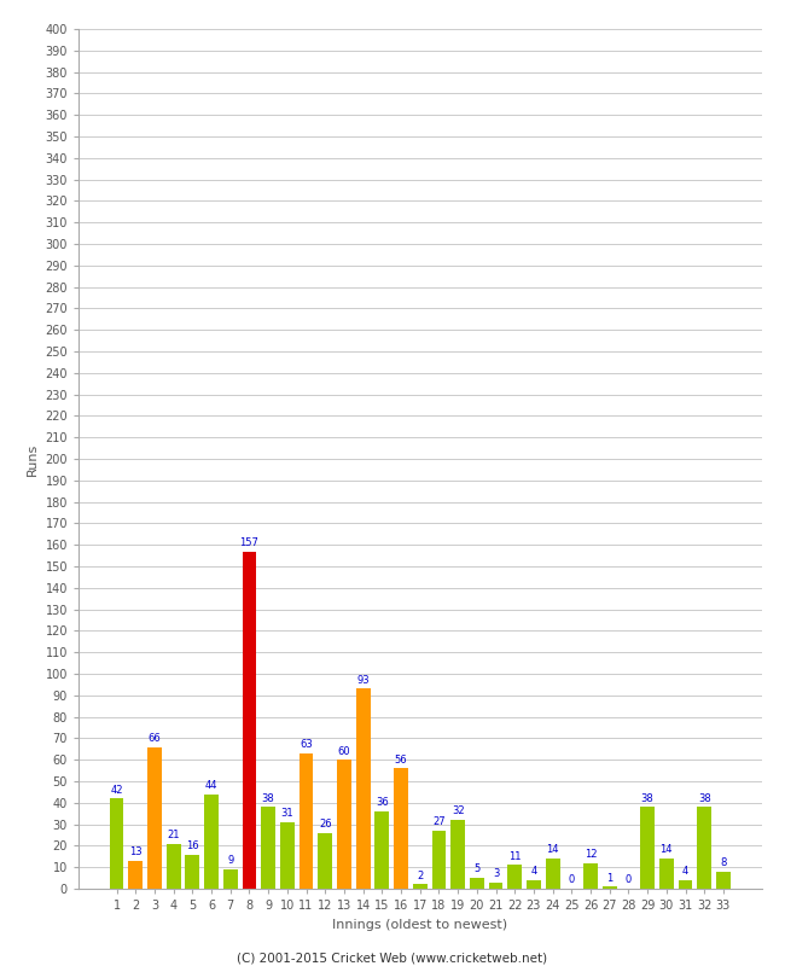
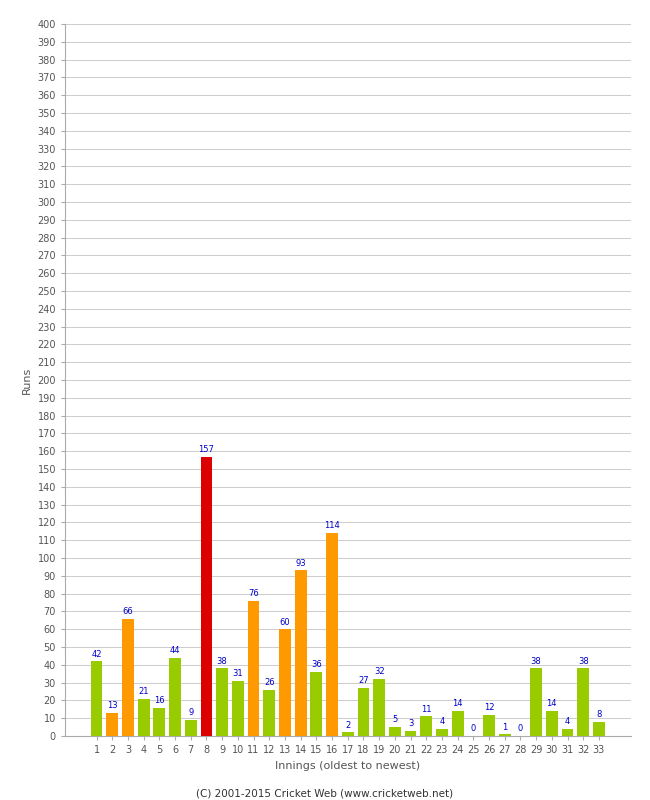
11: 63 -> 76
16: 56 -> 114
